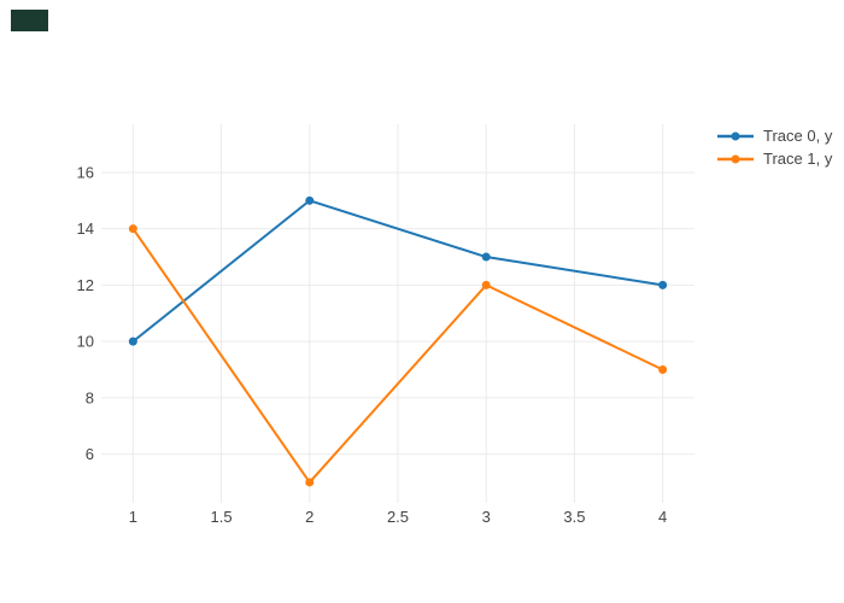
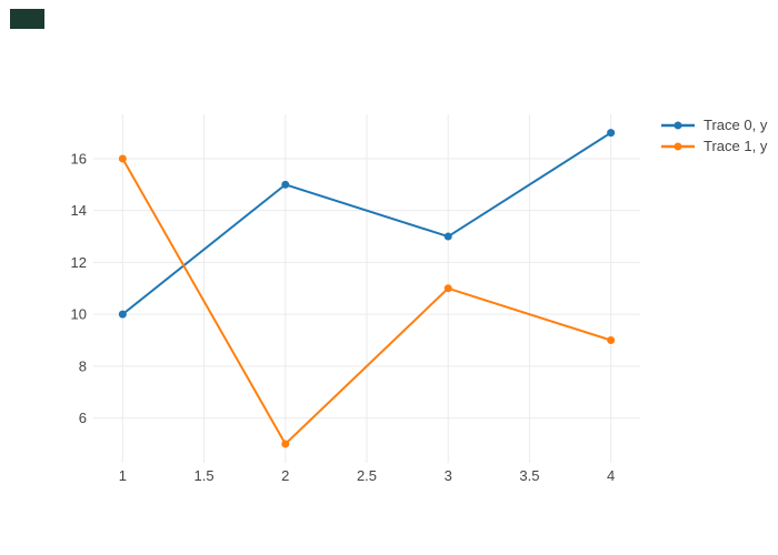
Trace 1, y/1: 14 -> 16
Trace 1, y/3: 12 -> 11
Trace 0, y/4: 12 -> 17
